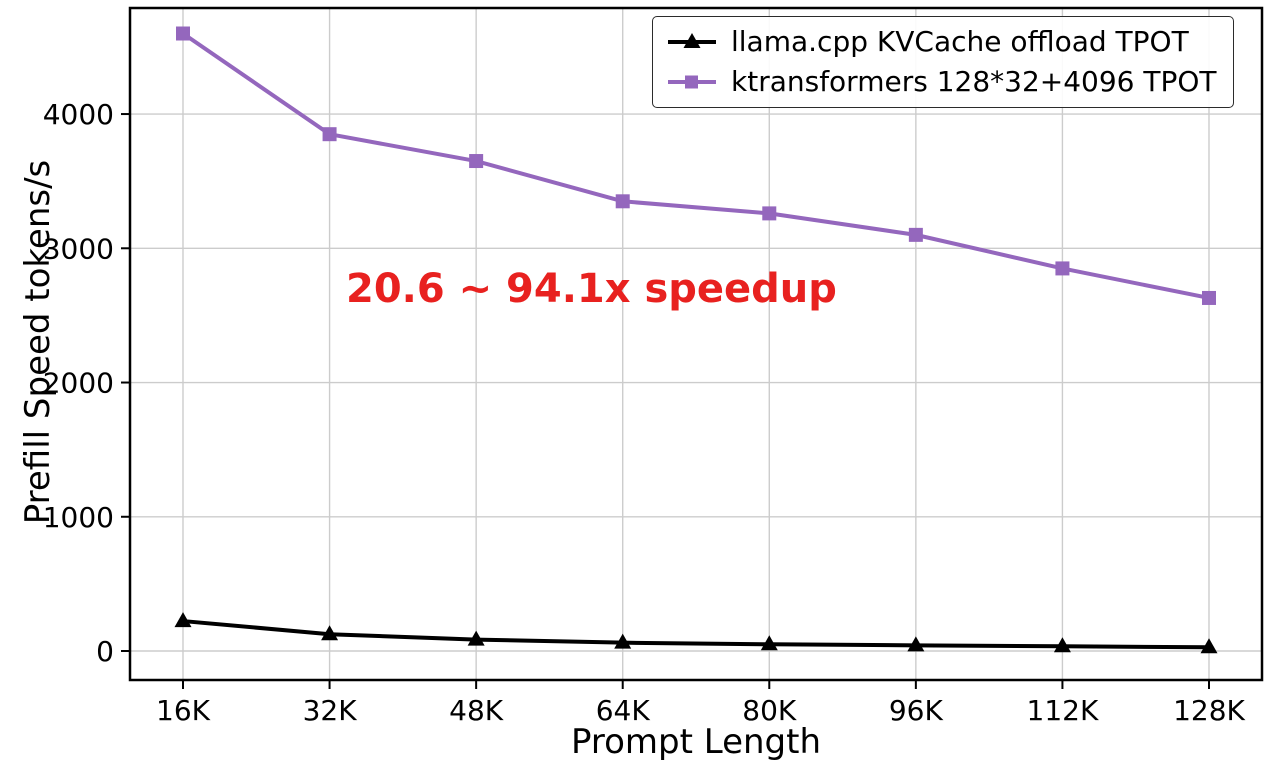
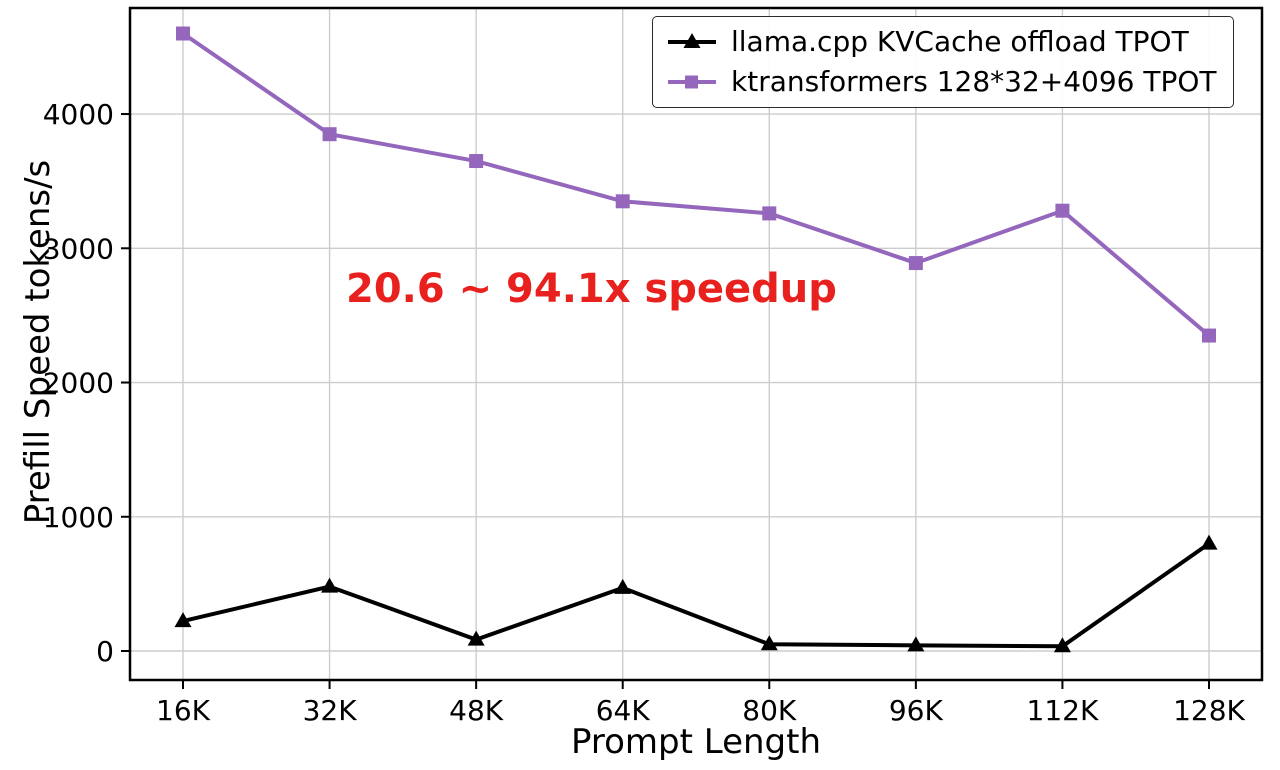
llama.cpp KVCache offload TPOT/32K: 120 -> 480
llama.cpp KVCache offload TPOT/64K: 60 -> 470
ktransformers 128*32+4096 TPOT/96K: 3100 -> 2890
ktransformers 128*32+4096 TPOT/112K: 2850 -> 3280
llama.cpp KVCache offload TPOT/128K: 30 -> 800
ktransformers 128*32+4096 TPOT/128K: 2630 -> 2350
